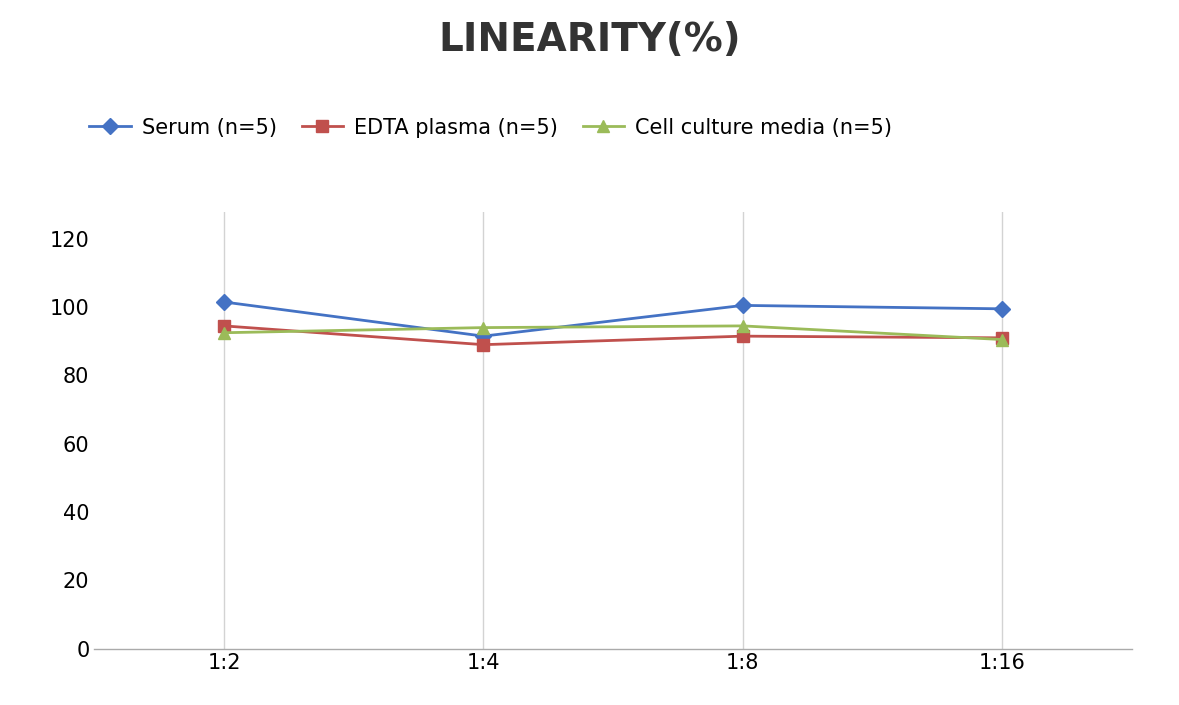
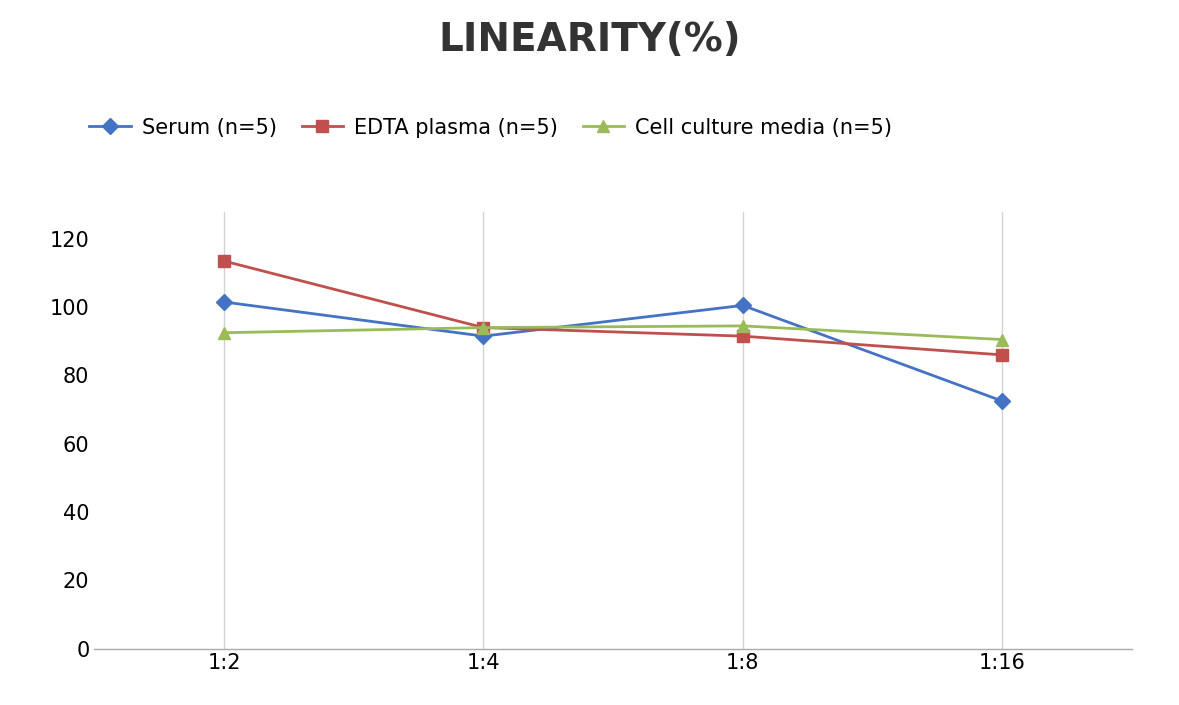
EDTA plasma (n=5)/1:2: 94.5 -> 113.5
EDTA plasma (n=5)/1:4: 89.0 -> 94.0
Serum (n=5)/1:16: 99.5 -> 72.5
EDTA plasma (n=5)/1:16: 91.0 -> 86.0
